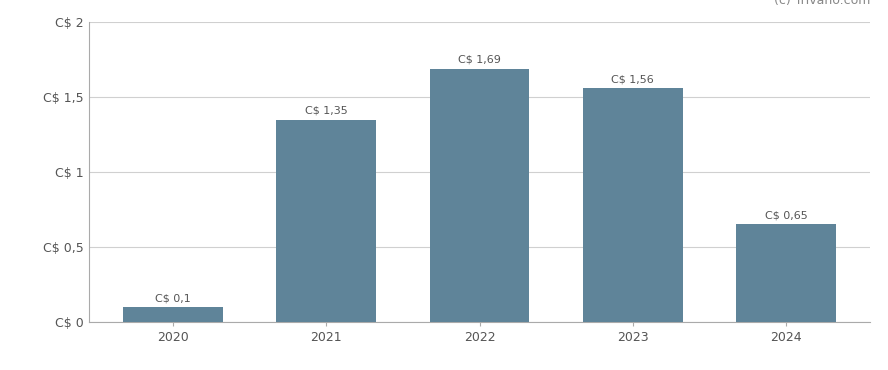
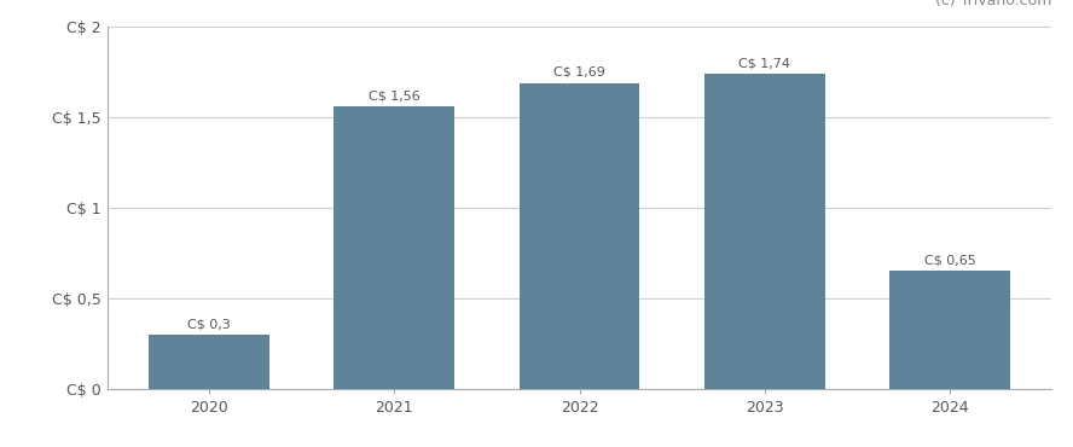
2020: 0,1 -> 0,3
2021: 1,35 -> 1,56
2023: 1,56 -> 1,74
